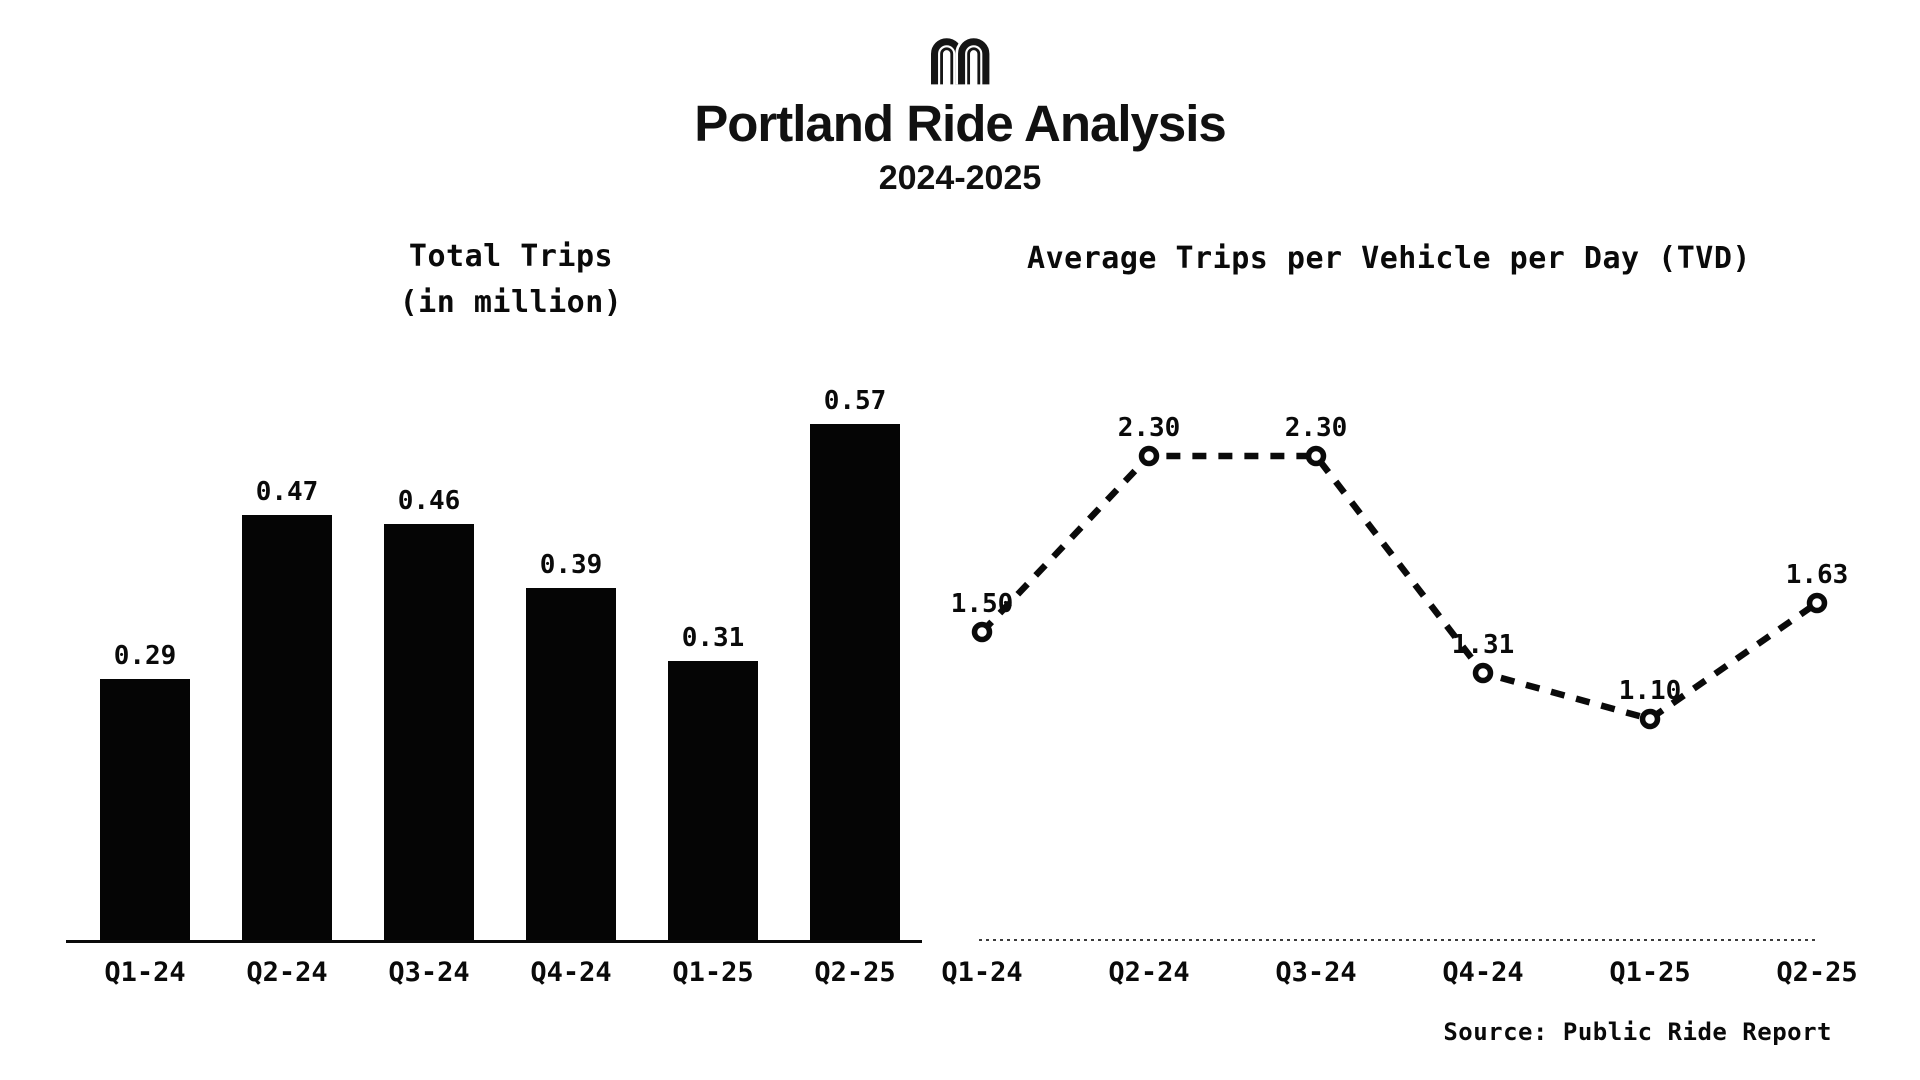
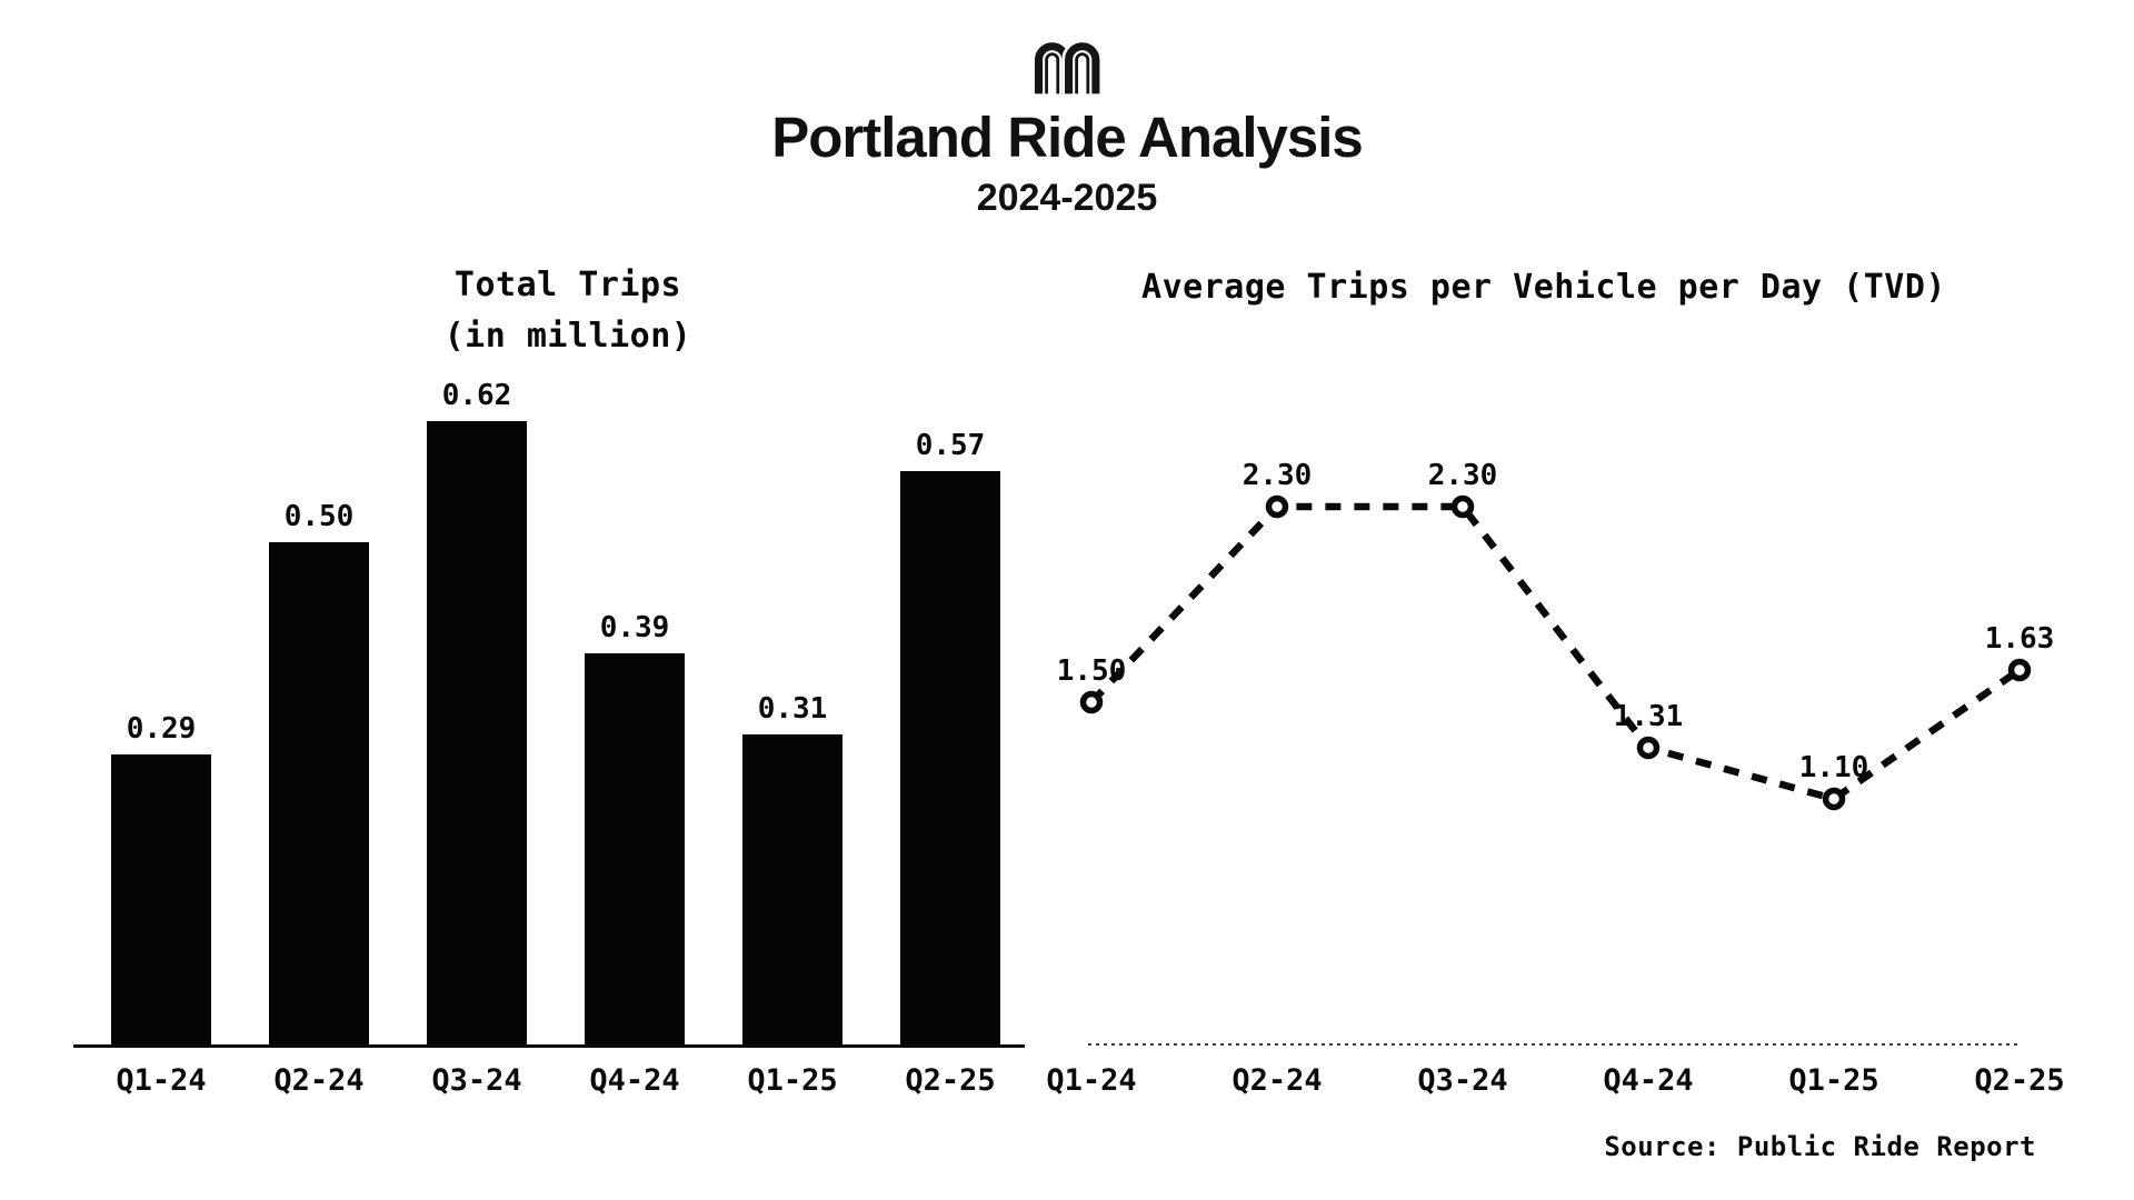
Total Trips/Q2-24: 0.47 -> 0.50
Total Trips/Q3-24: 0.46 -> 0.62
